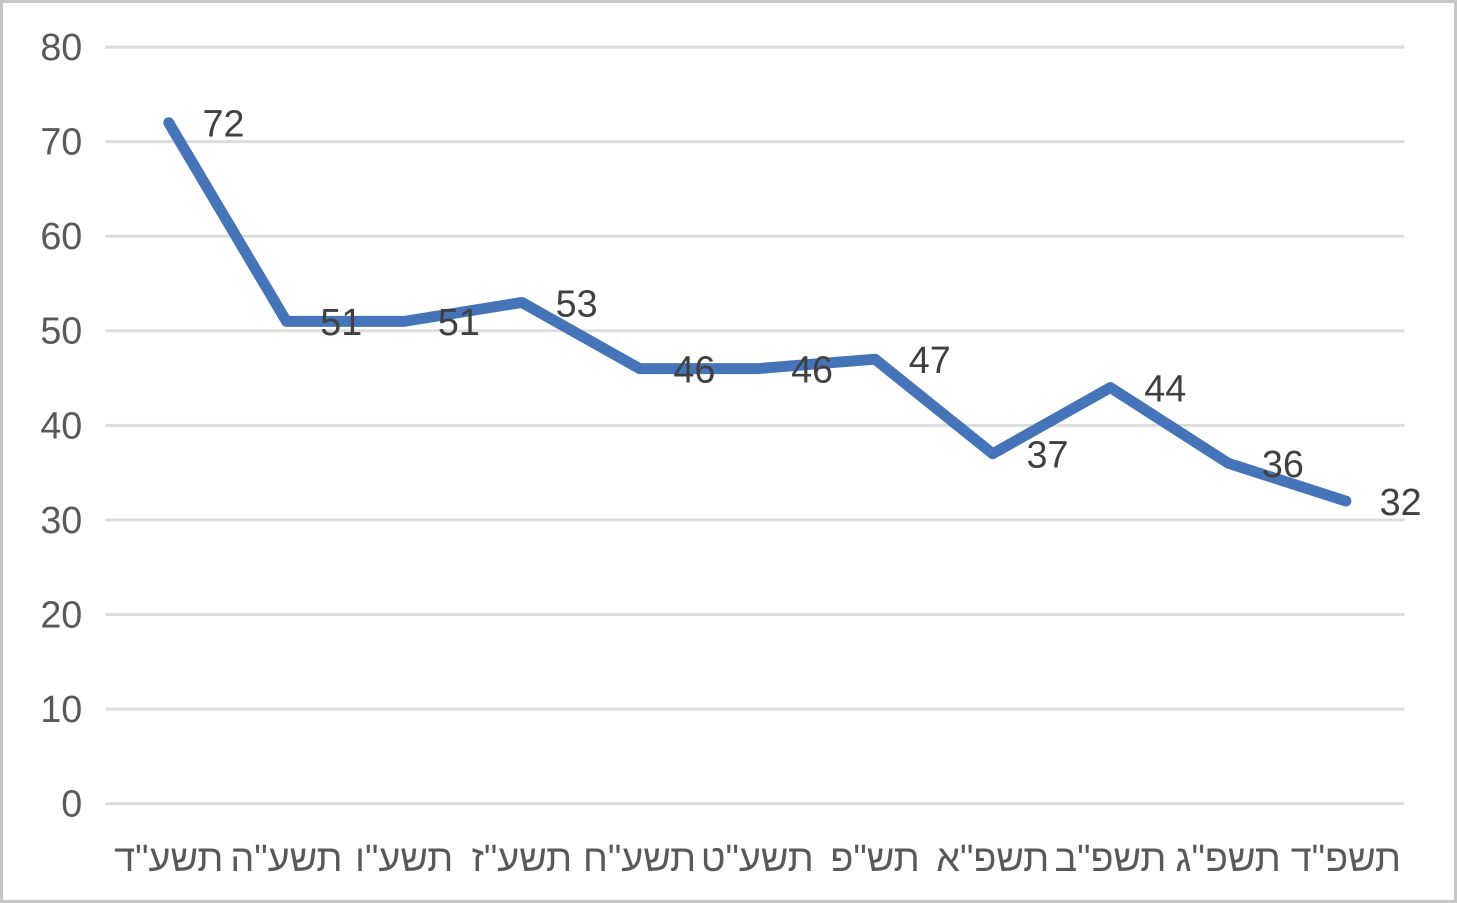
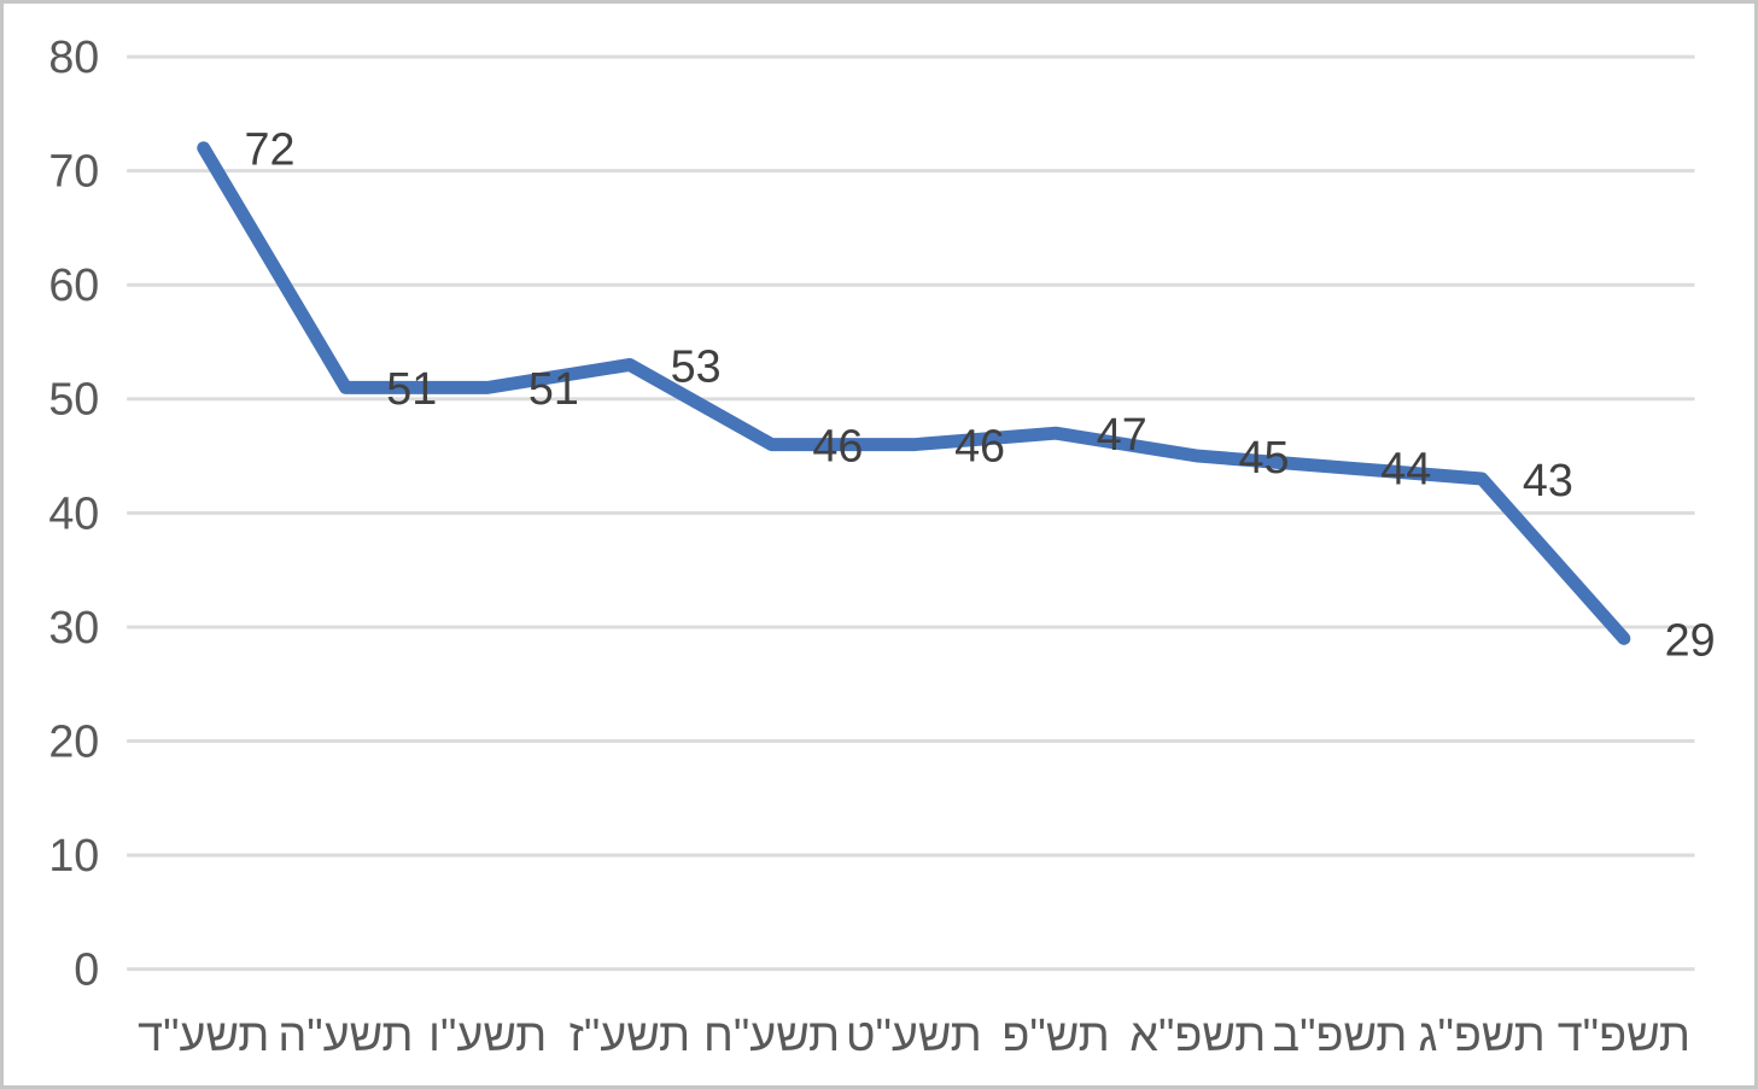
תשפ"א: 37 -> 45
תשפ"ג: 36 -> 43
תשפ"ד: 32 -> 29
